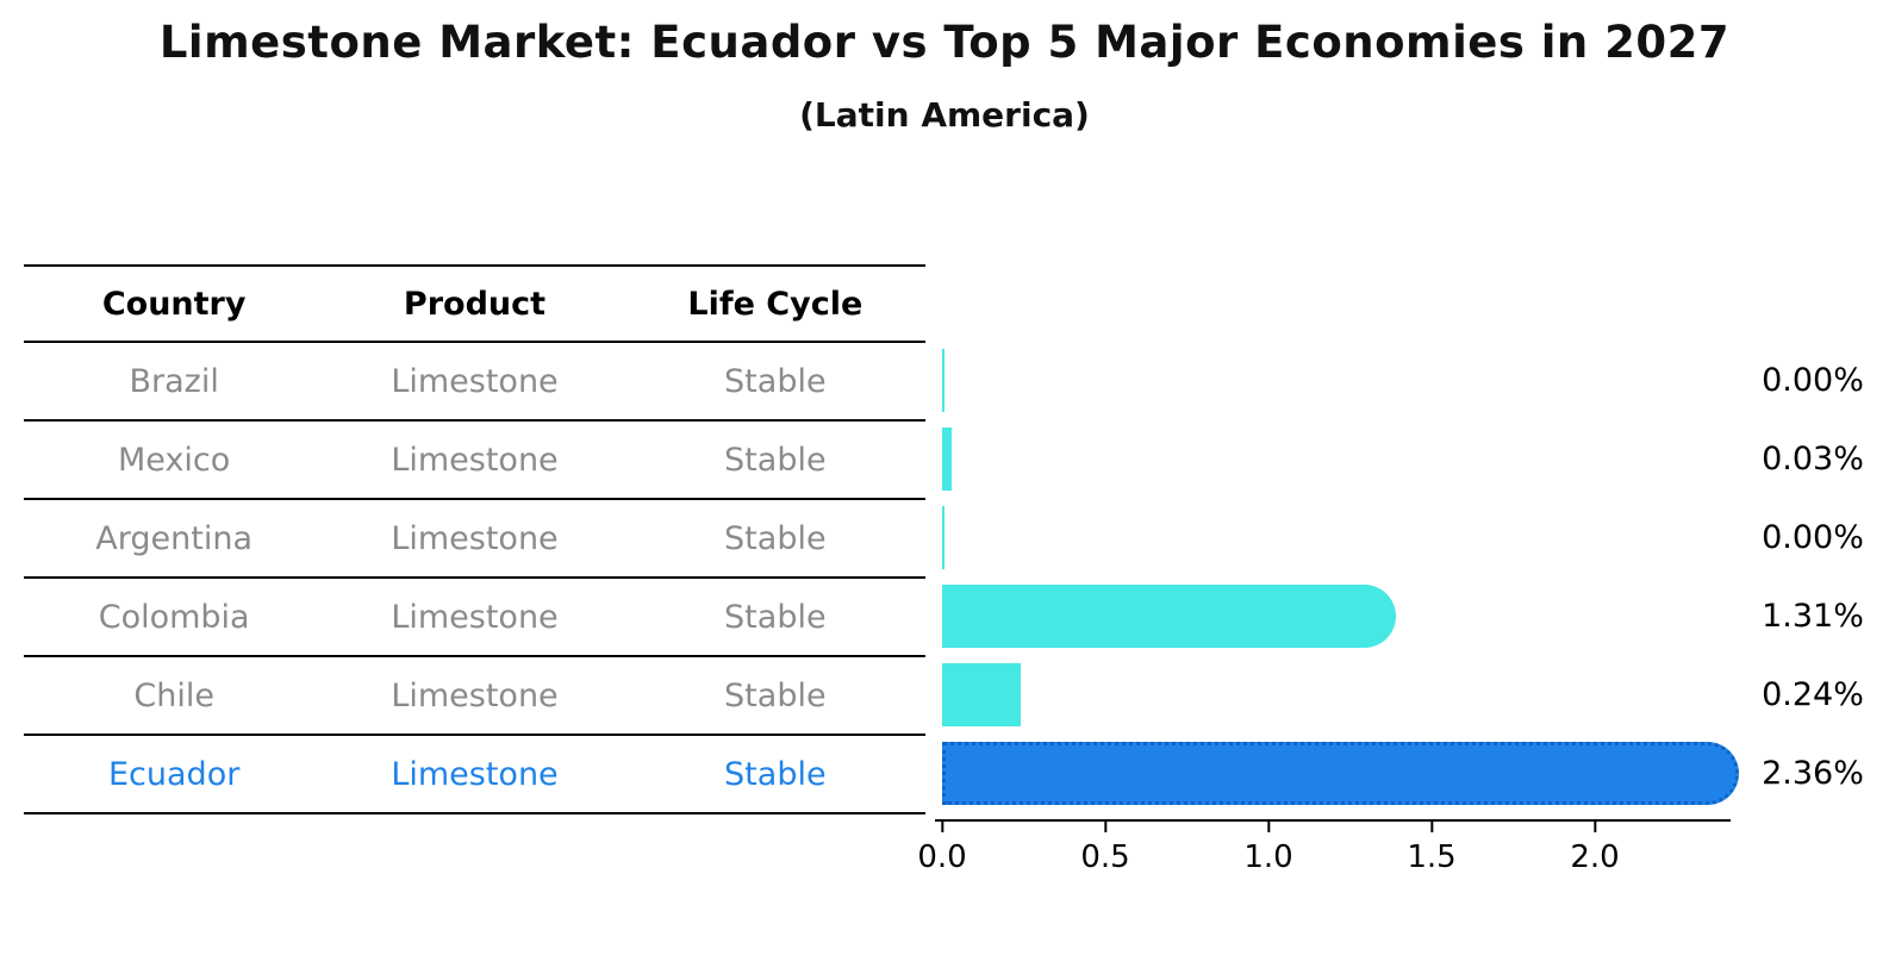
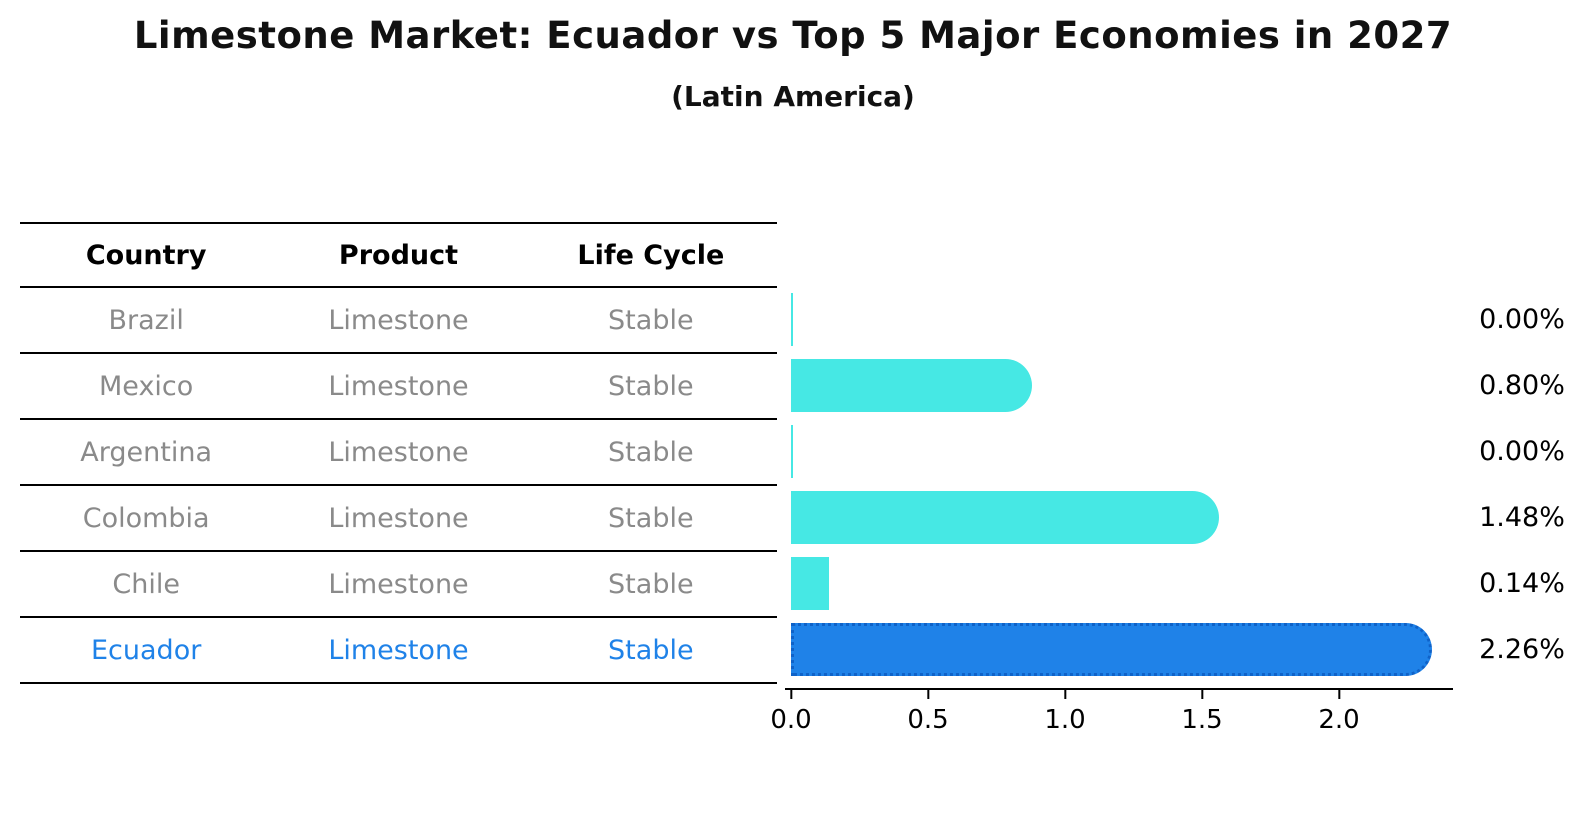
Mexico: 0.03% -> 0.80%
Colombia: 1.31% -> 1.48%
Chile: 0.24% -> 0.14%
Ecuador: 2.36% -> 2.26%
